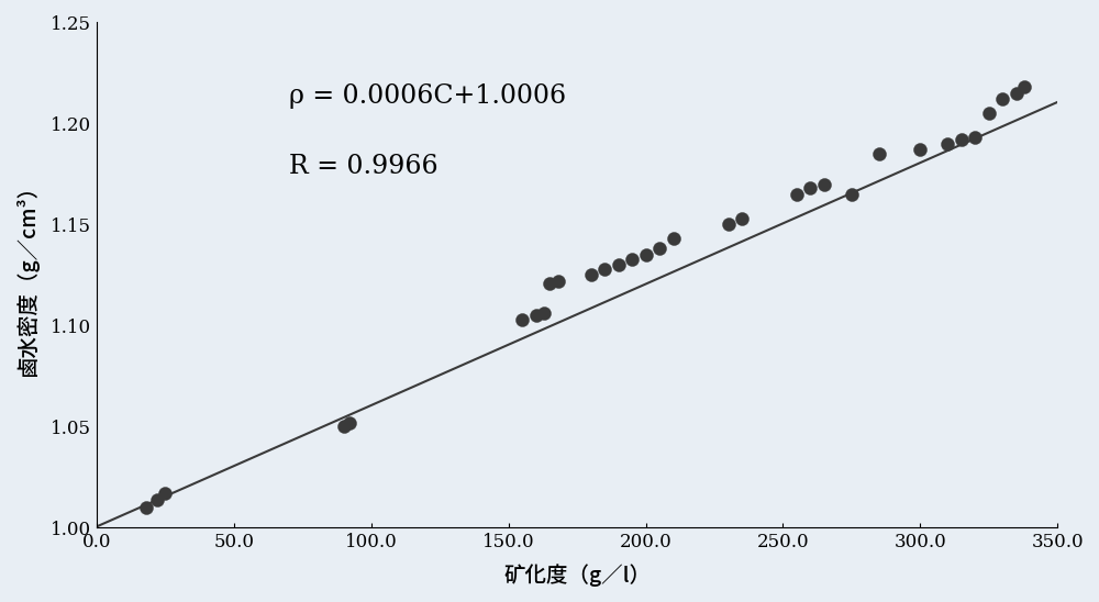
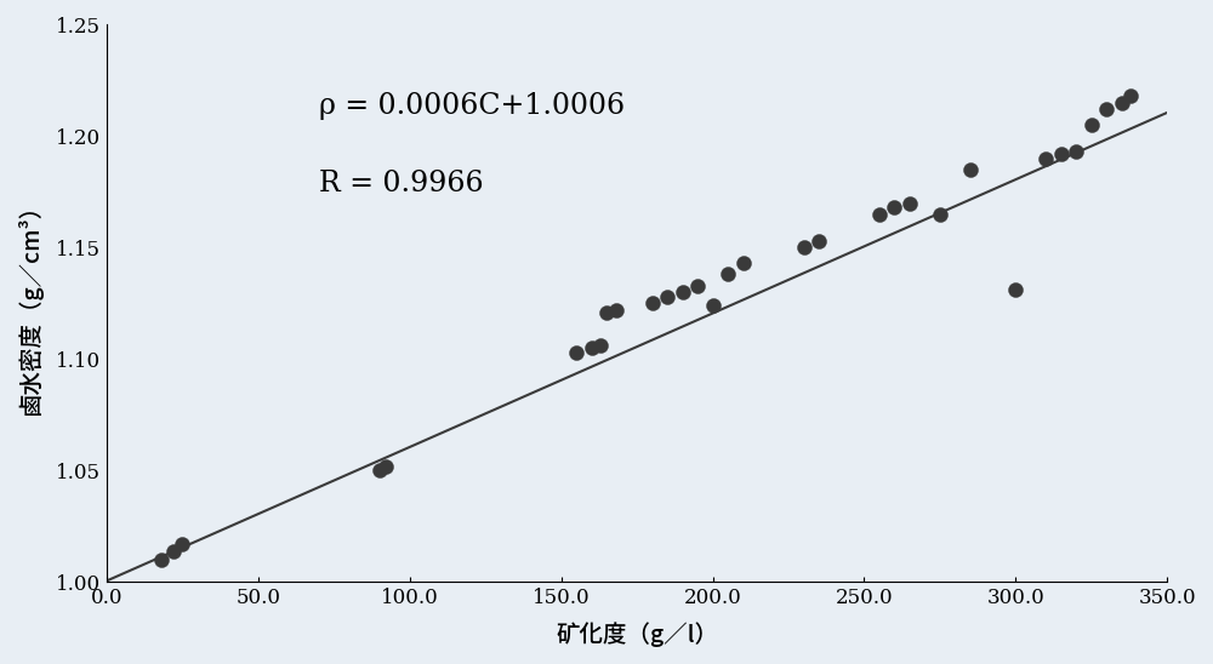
200.0: 1.135 -> 1.124
300.0: 1.187 -> 1.131
